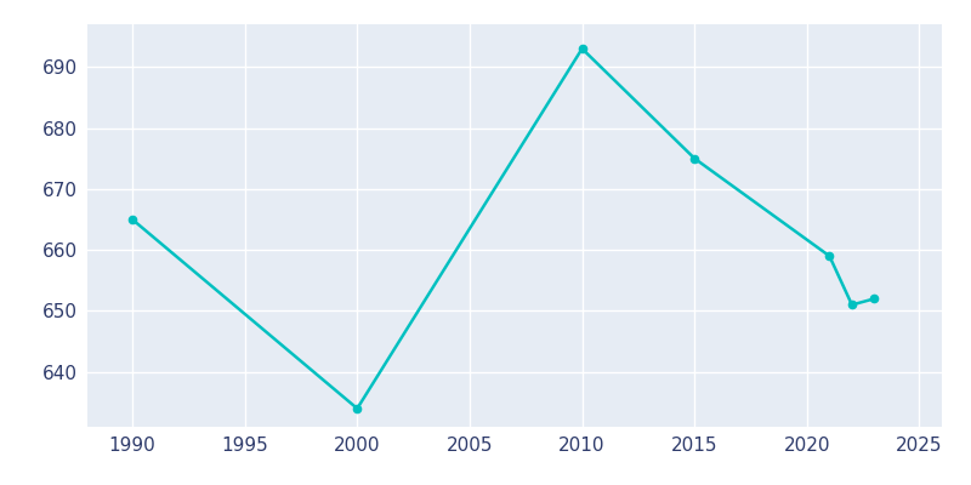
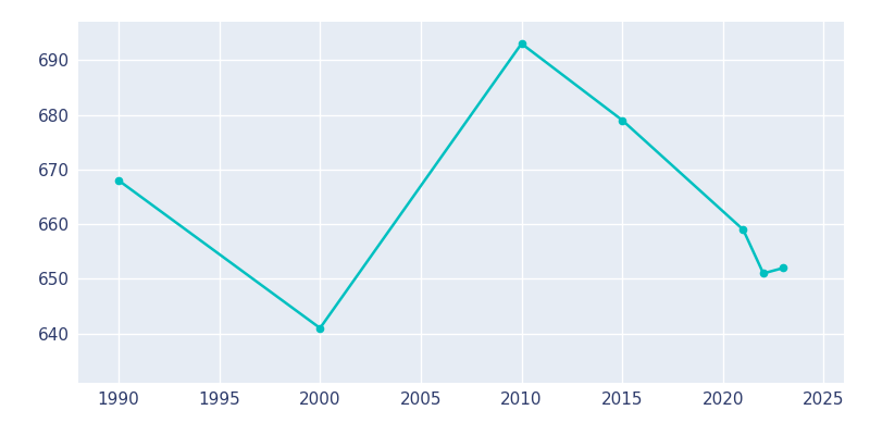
1990: 665 -> 668
2000: 634 -> 641
2015: 675 -> 679
